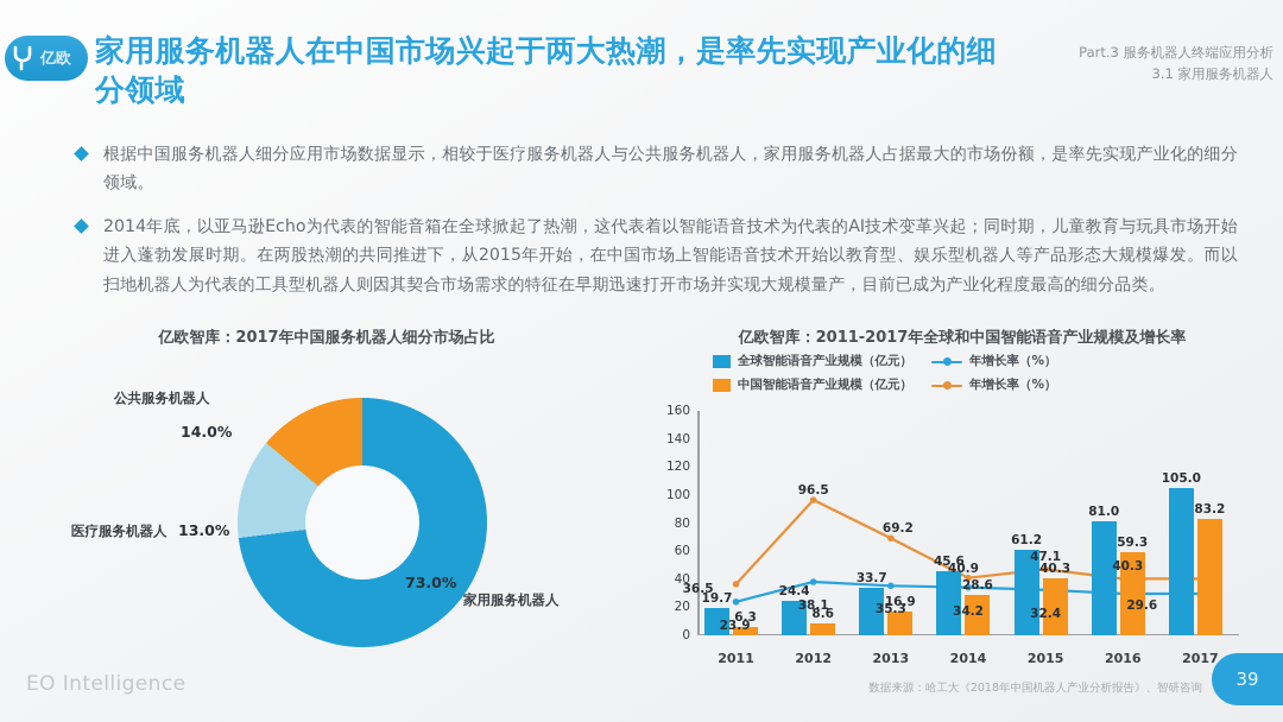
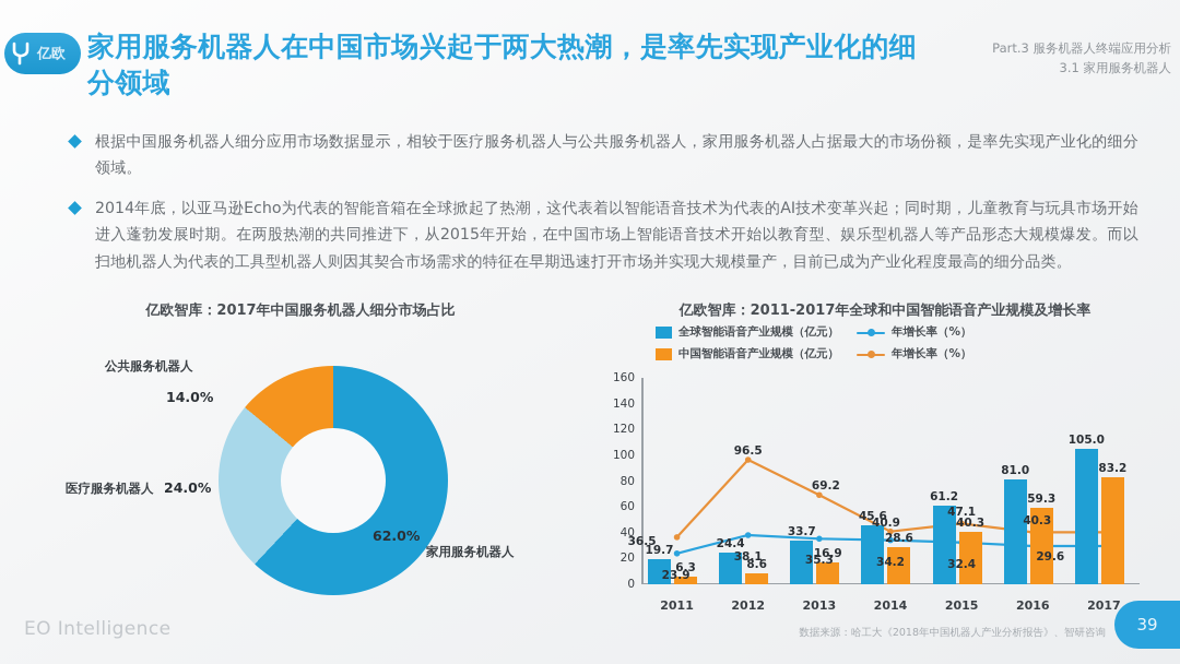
亿欧智库：2017年中国服务机器人细分市场占比/家用服务机器人: 73.0% -> 62.0%
亿欧智库：2017年中国服务机器人细分市场占比/医疗服务机器人: 13.0% -> 24.0%
